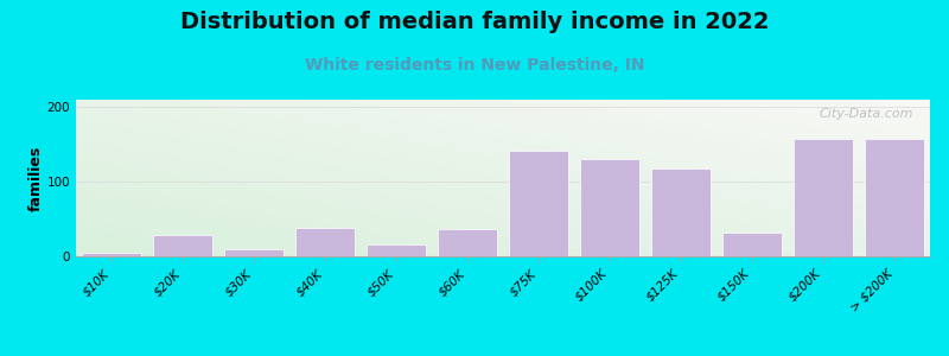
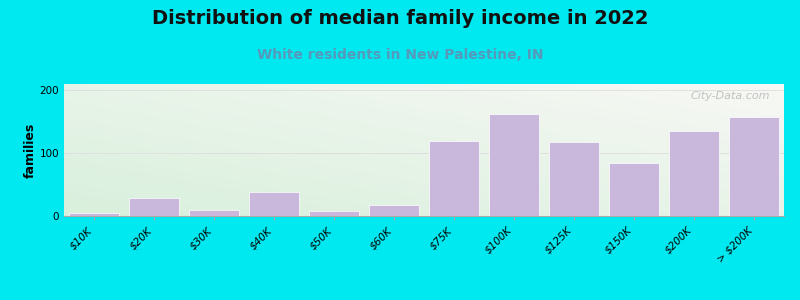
$50K: 16 -> 8
$60K: 36 -> 18
$75K: 142 -> 120
$100K: 130 -> 163
$150K: 32 -> 85
$200K: 158 -> 135
